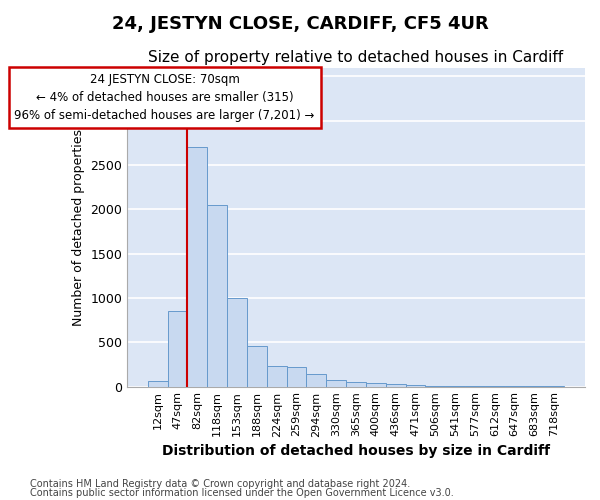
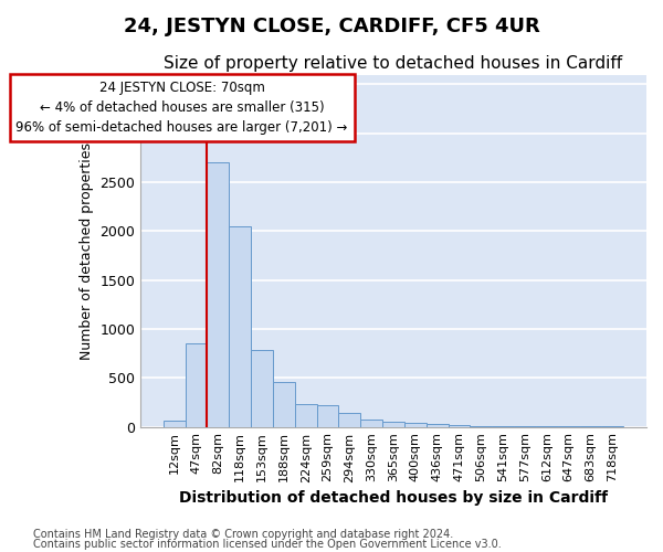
153sqm: 1000 -> 780
